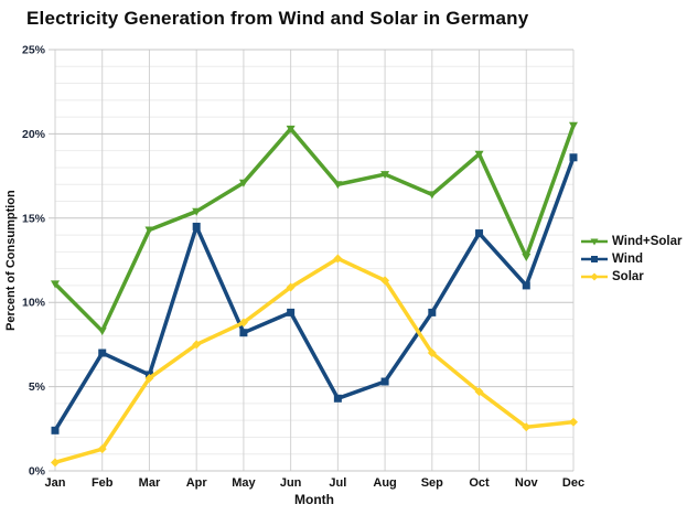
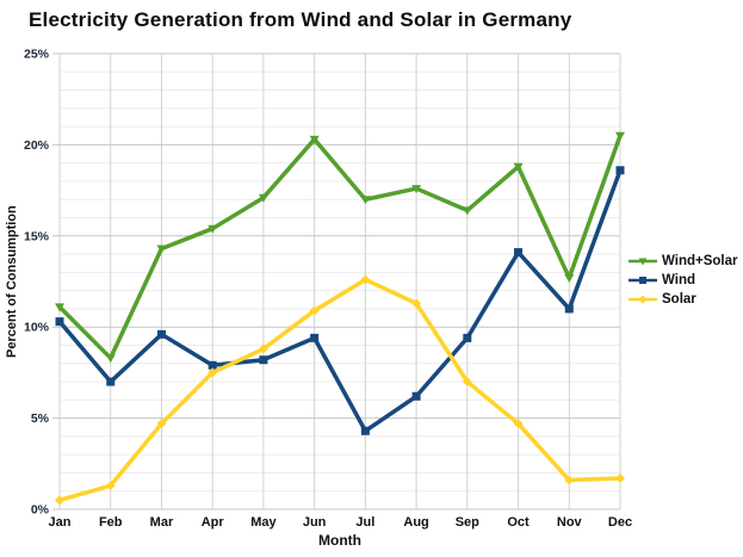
Wind/Jan: 2.4% -> 10.3%
Wind/Mar: 5.7% -> 9.6%
Solar/Mar: 5.5% -> 4.7%
Wind/Apr: 14.5% -> 7.9%
Wind/Aug: 5.3% -> 6.2%
Solar/Nov: 2.6% -> 1.6%
Solar/Dec: 2.9% -> 1.7%
